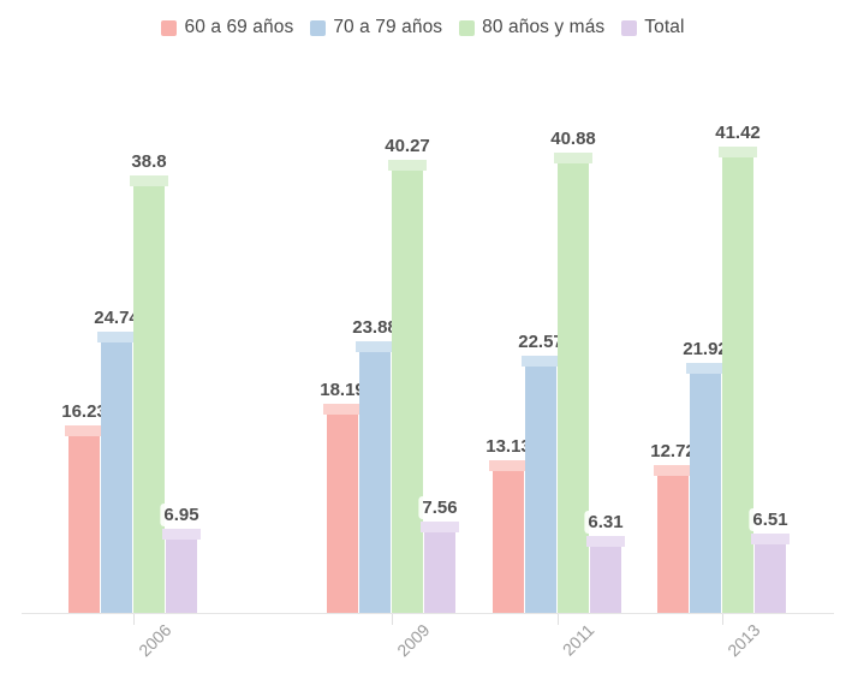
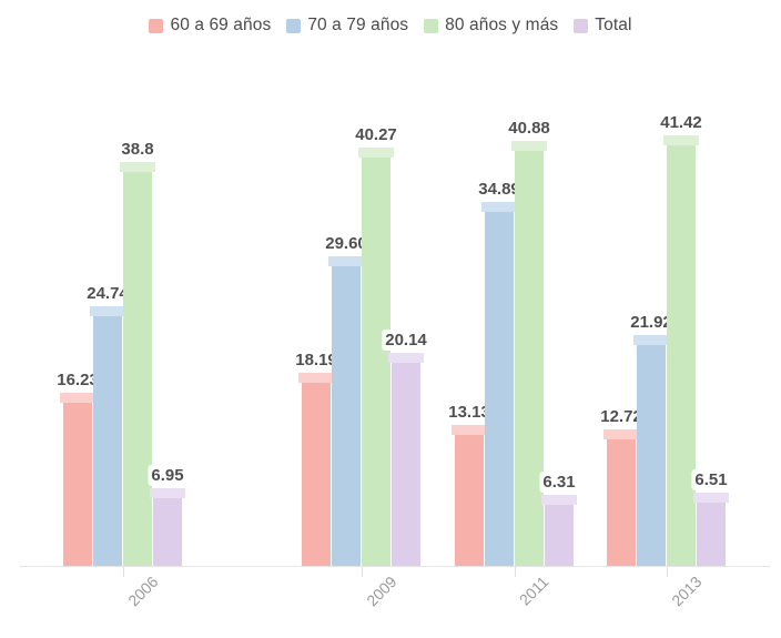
70 a 79 años/2009: 23.88 -> 29.60
Total/2009: 7.56 -> 20.14
70 a 79 años/2011: 22.57 -> 34.89
